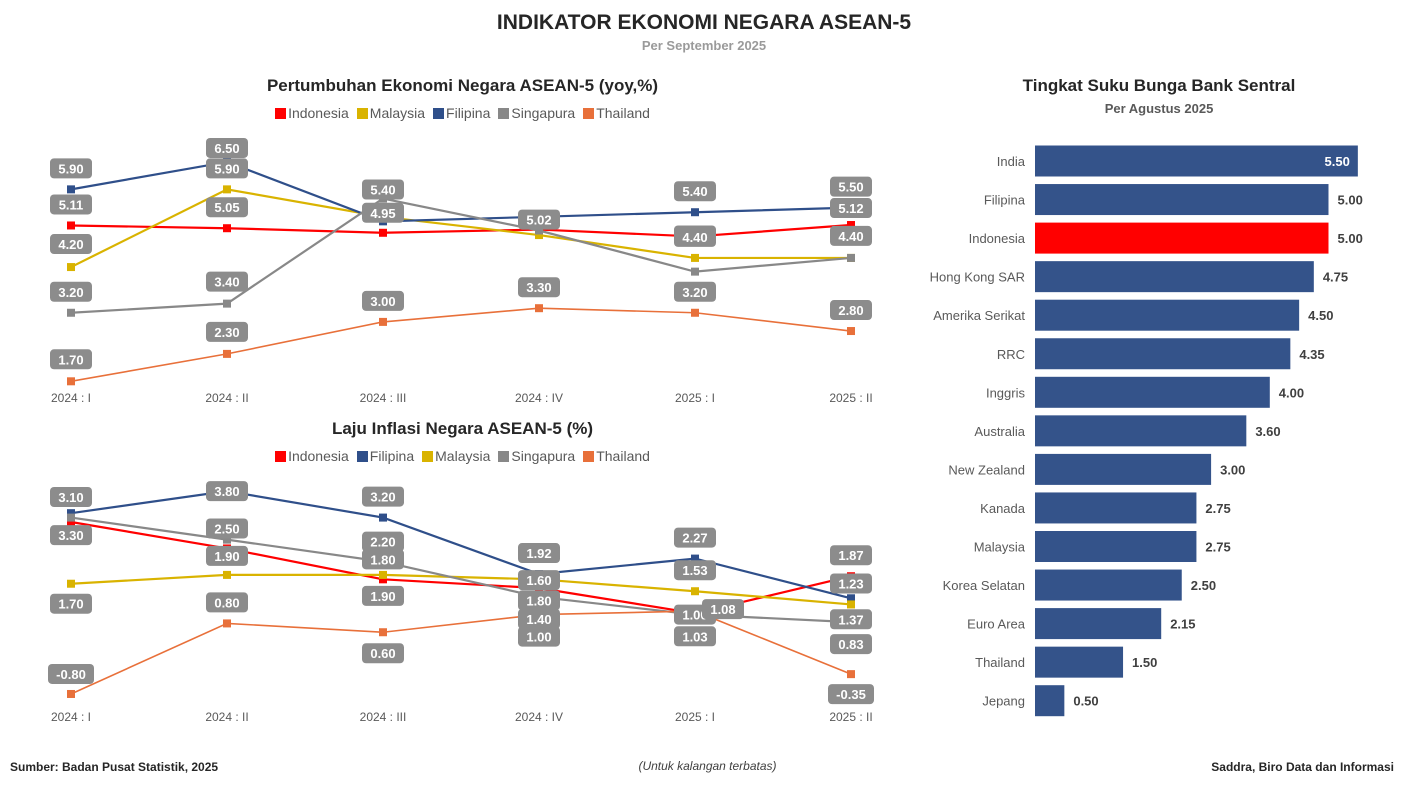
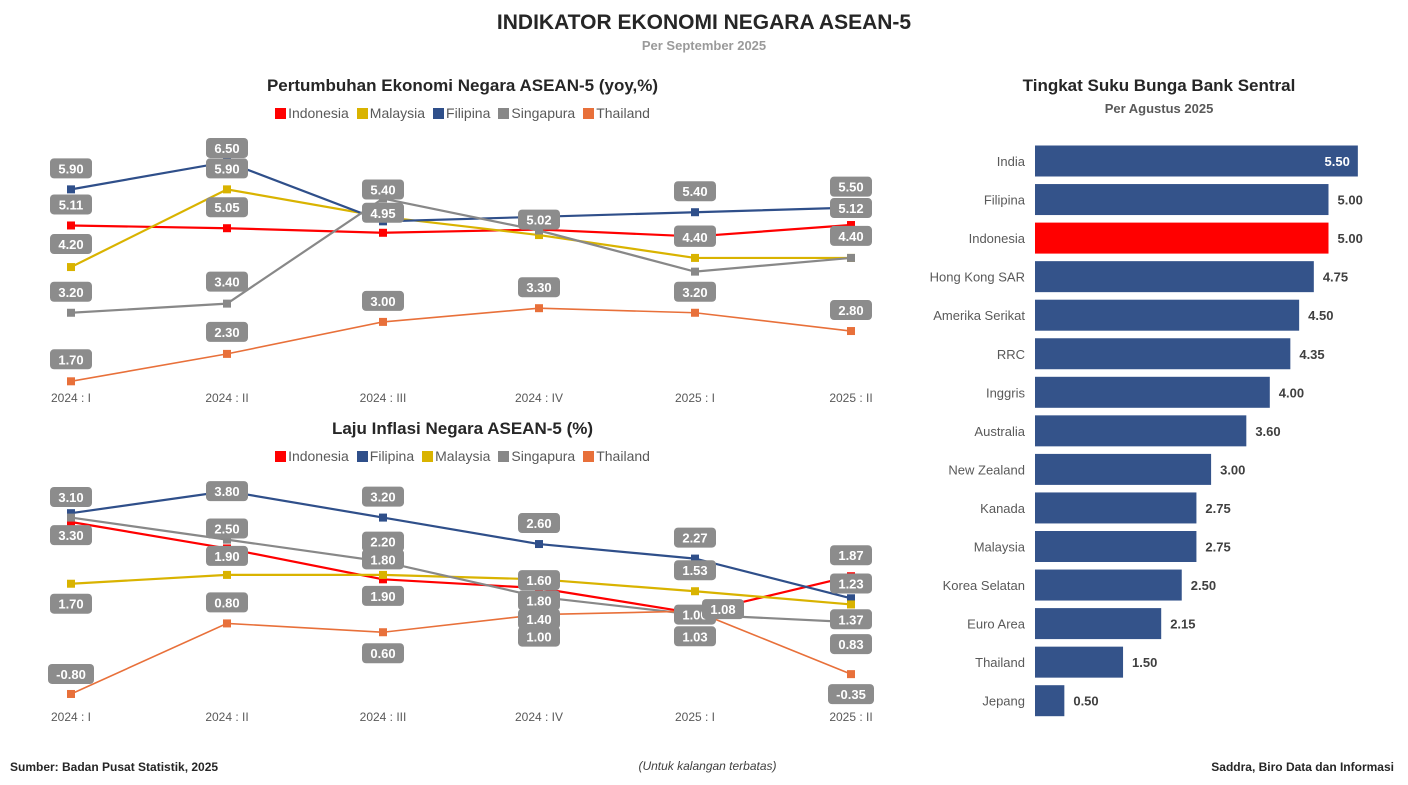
Laju Inflasi Negara ASEAN-5 (%)/Filipina/2024 : IV: 1.92 -> 2.60
